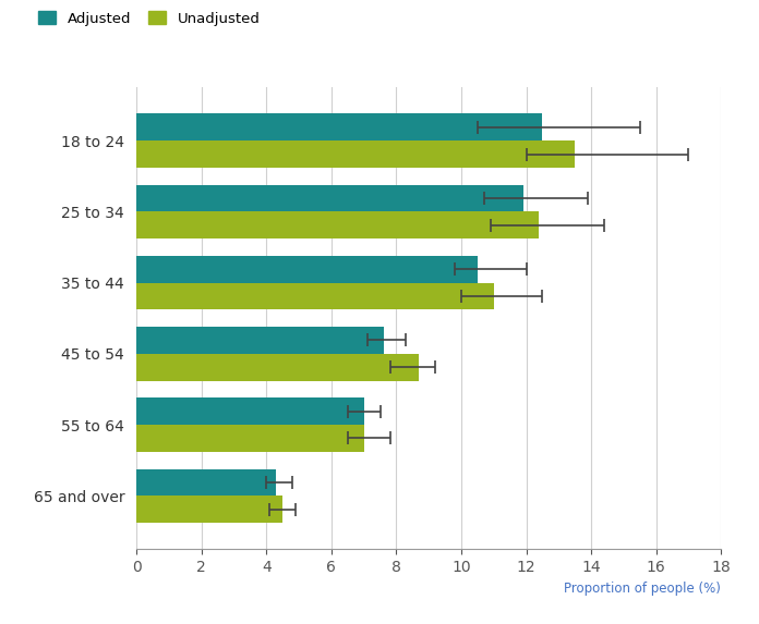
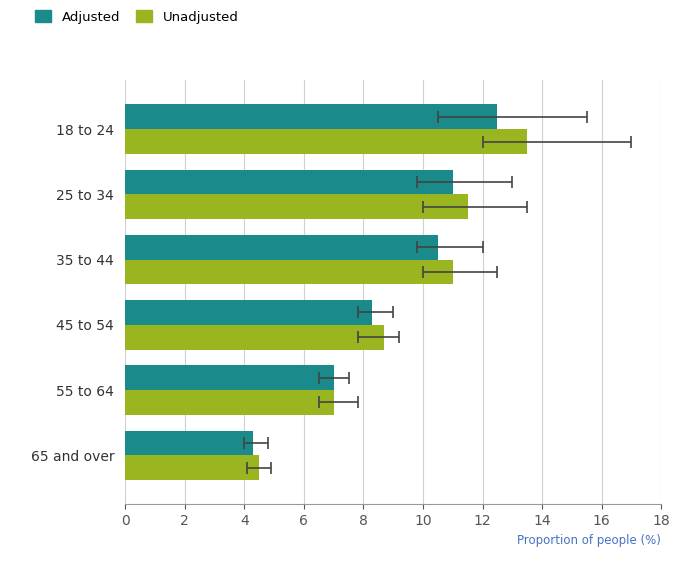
Adjusted/25 to 34: 11.9 -> 11.0
Unadjusted/25 to 34: 12.4 -> 11.5
Adjusted/45 to 54: 7.6 -> 8.3
